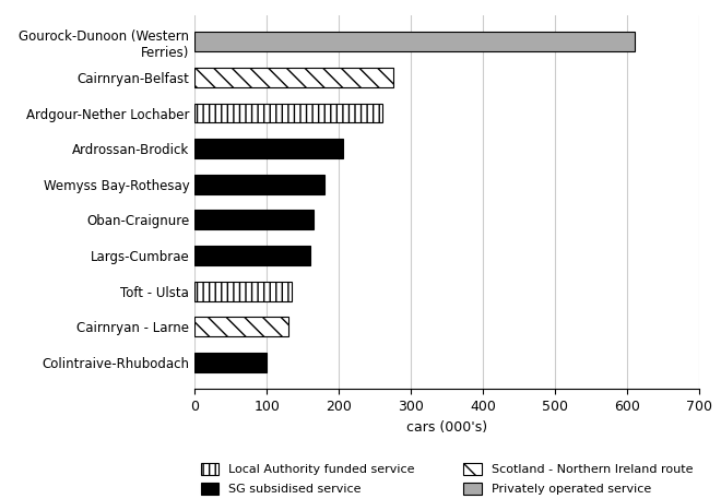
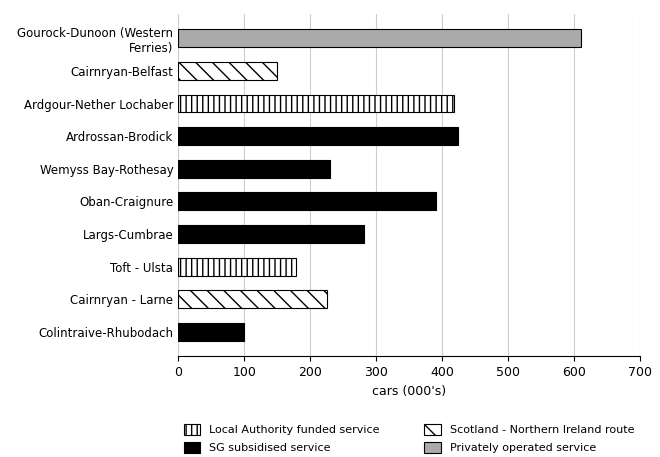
Cairnryan-Belfast: 275 -> 150
Ardgour-Nether Lochaber: 260 -> 418
Ardrossan-Brodick: 205 -> 424
Wemyss Bay-Rothesay: 180 -> 230
Oban-Craignure: 165 -> 390
Largs-Cumbrae: 160 -> 282
Toft - Ulsta: 135 -> 178
Cairnryan - Larne: 130 -> 226
